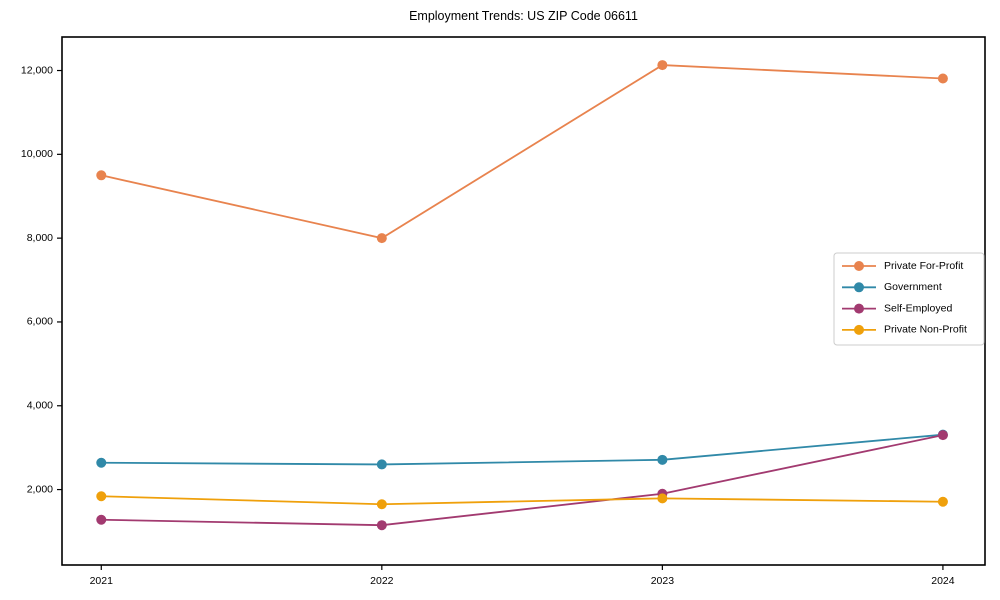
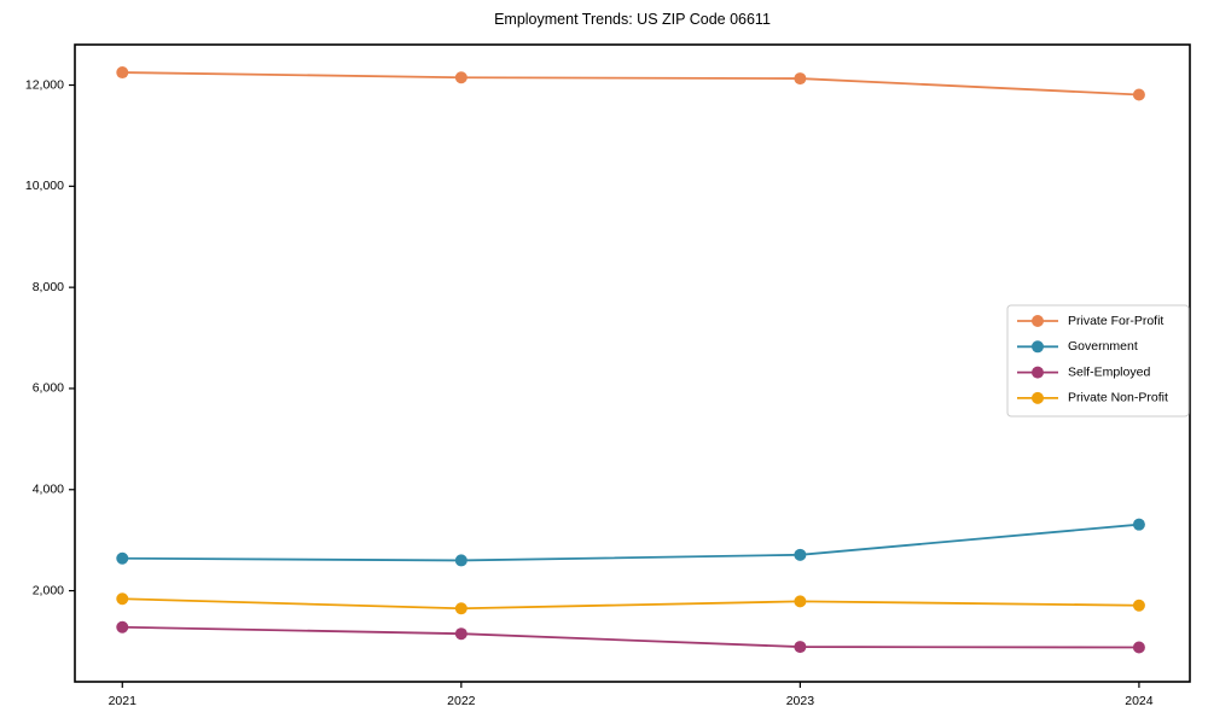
Private For-Profit/2021: 9500 -> 12200
Private For-Profit/2022: 8000 -> 12200
Self-Employed/2023: 1900 -> 900
Self-Employed/2024: 3300 -> 900
